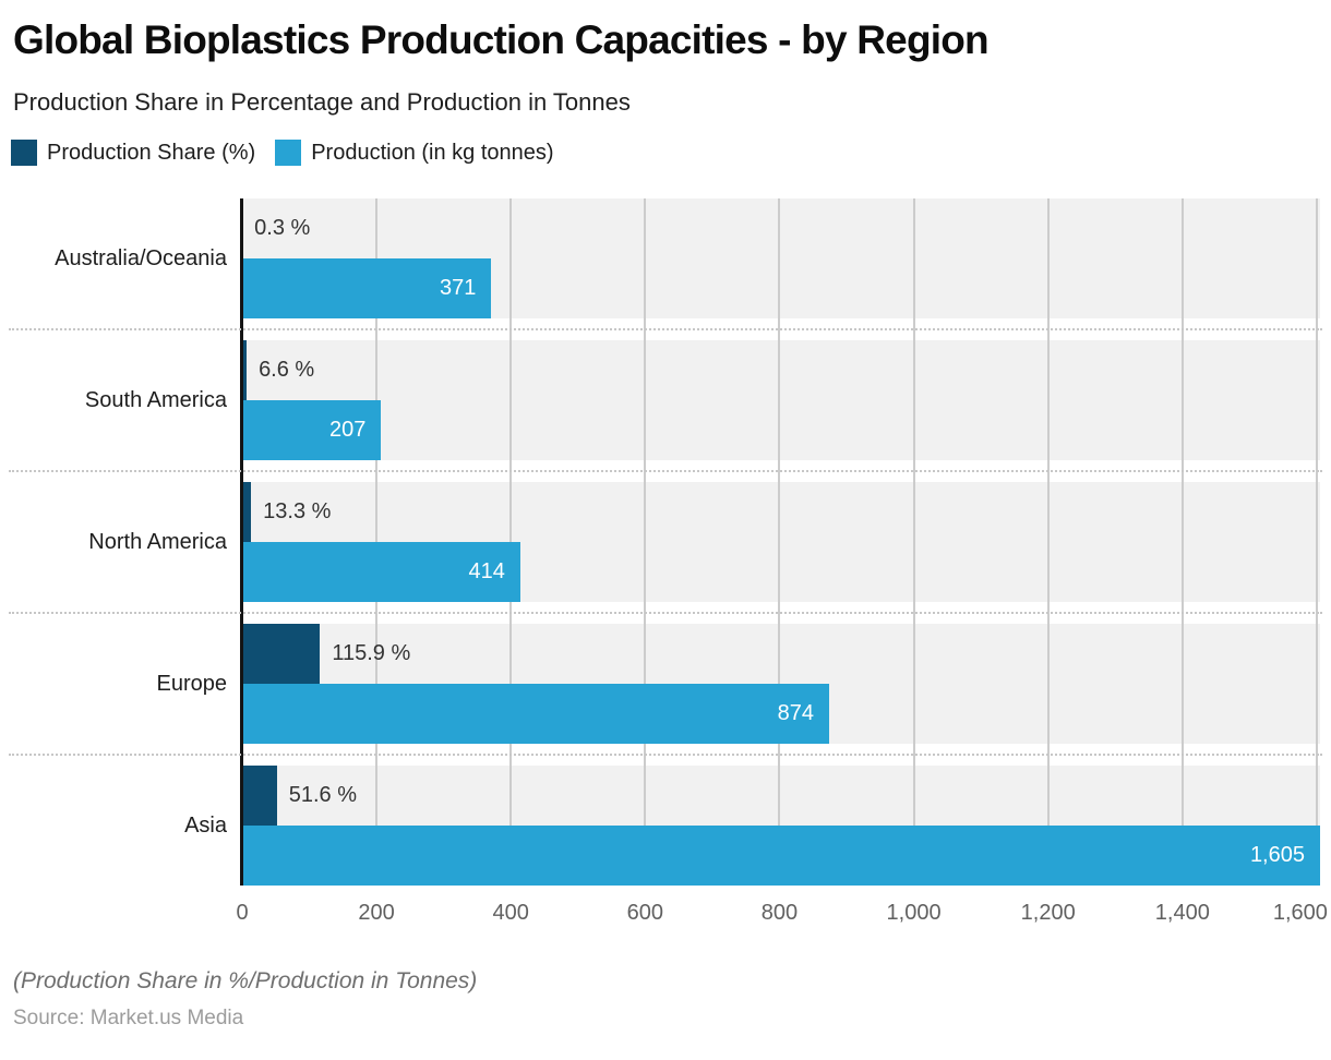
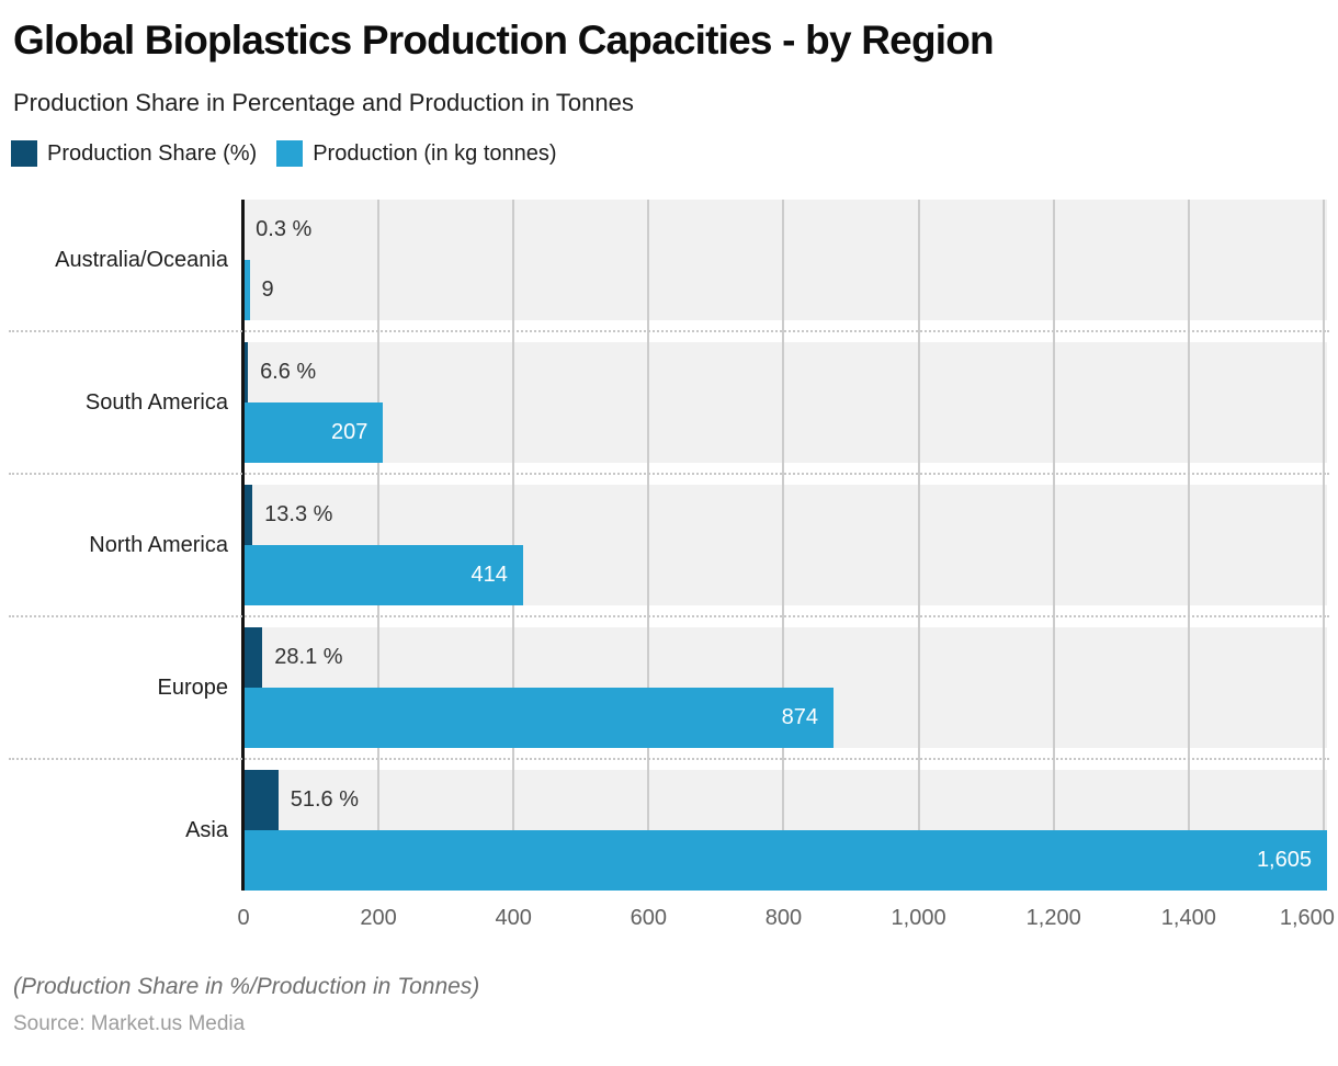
Production (in kg tonnes)/Australia/Oceania: 371 -> 9
Production Share (%)/Europe: 115.9 -> 28.1
